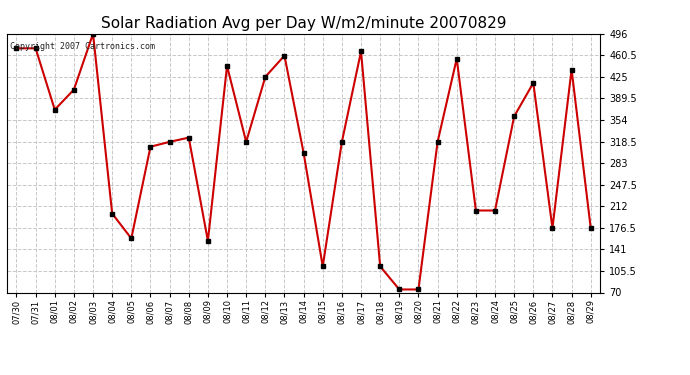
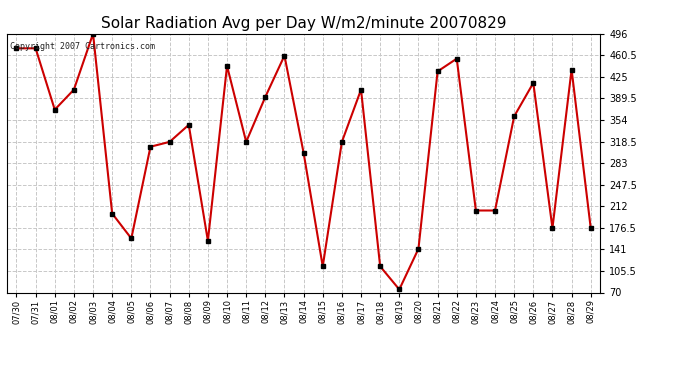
08/08: 325 -> 346
08/12: 425 -> 392
08/17: 467 -> 404
08/20: 75 -> 142
08/21: 318 -> 434
